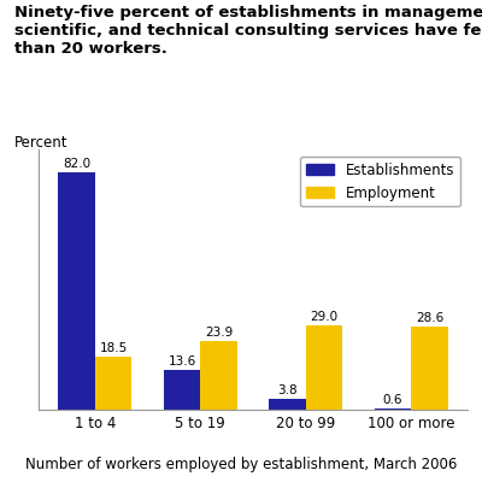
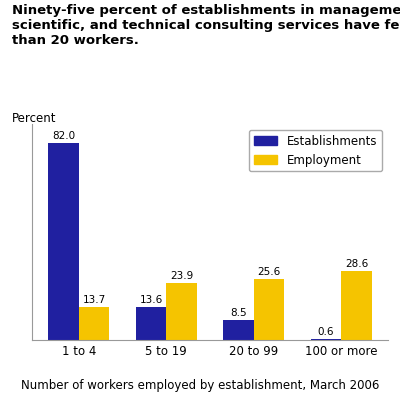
Employment/1 to 4: 18.5 -> 13.7
Establishments/20 to 99: 3.8 -> 8.5
Employment/20 to 99: 29.0 -> 25.6
